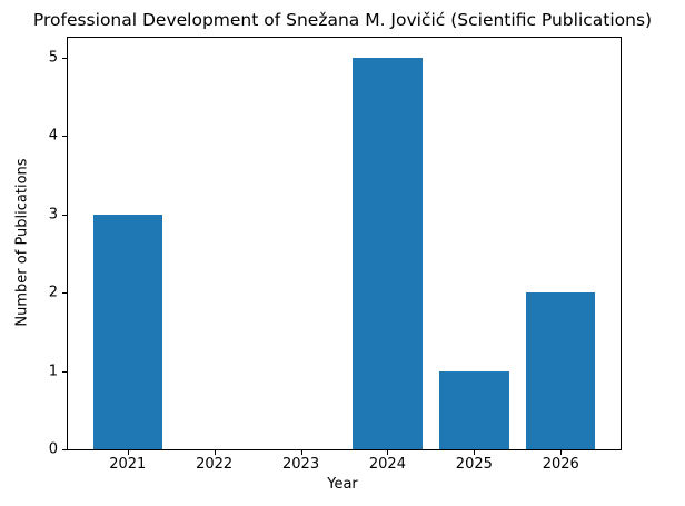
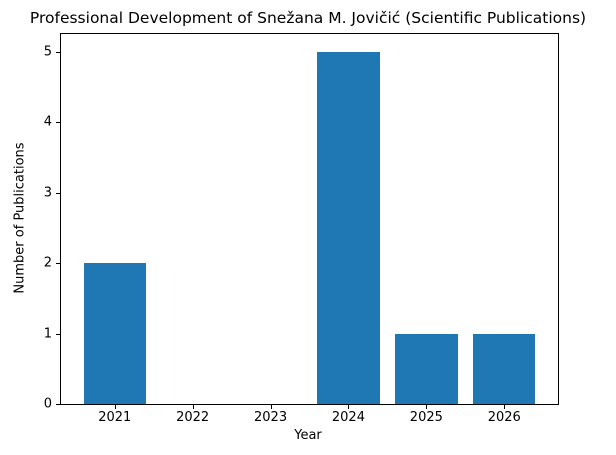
2021: 3 -> 2
2026: 2 -> 1
